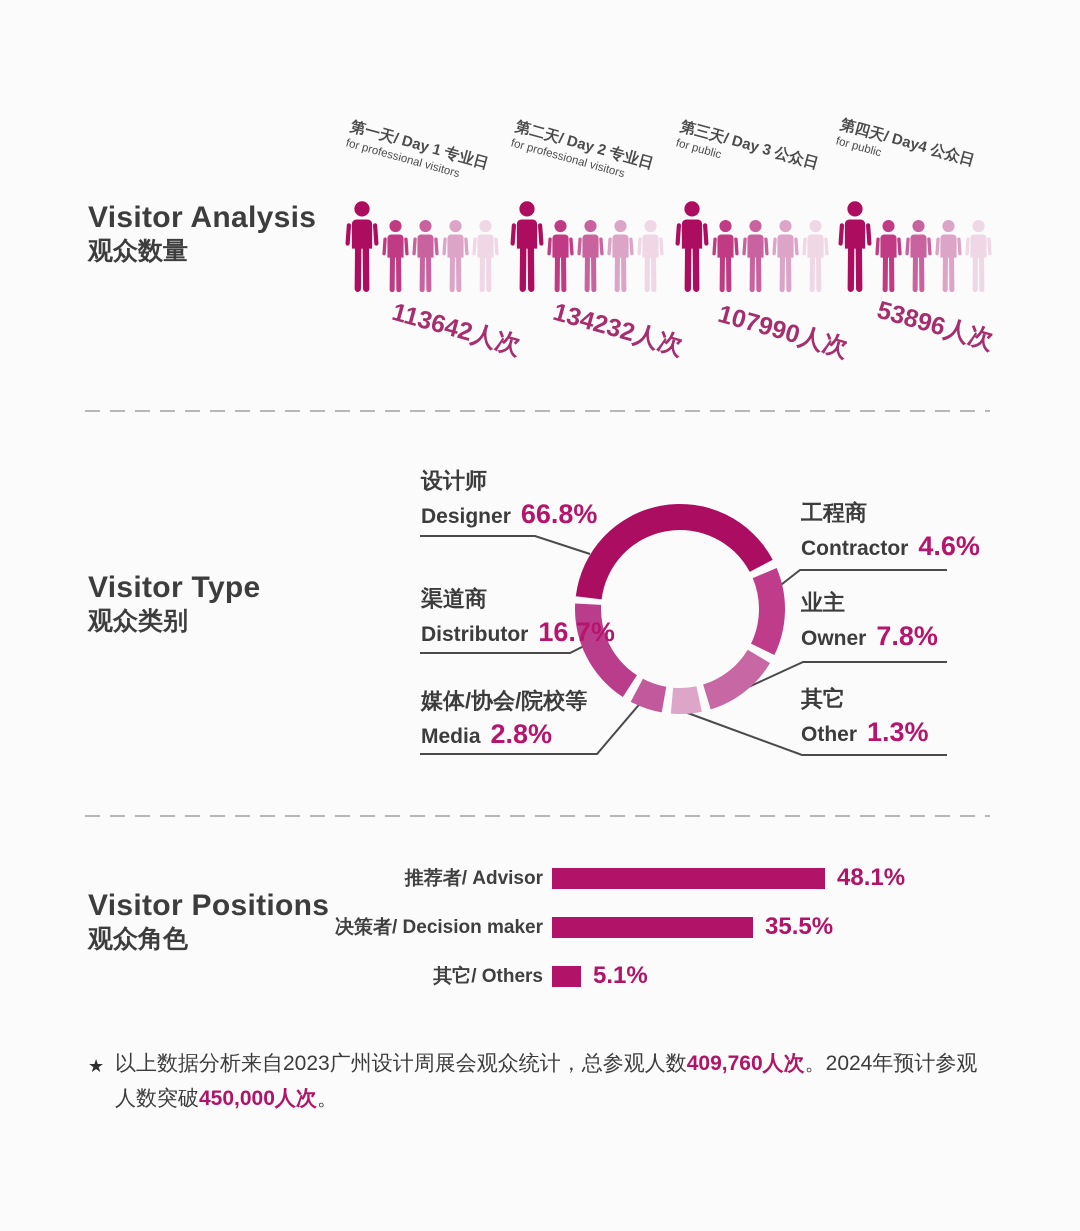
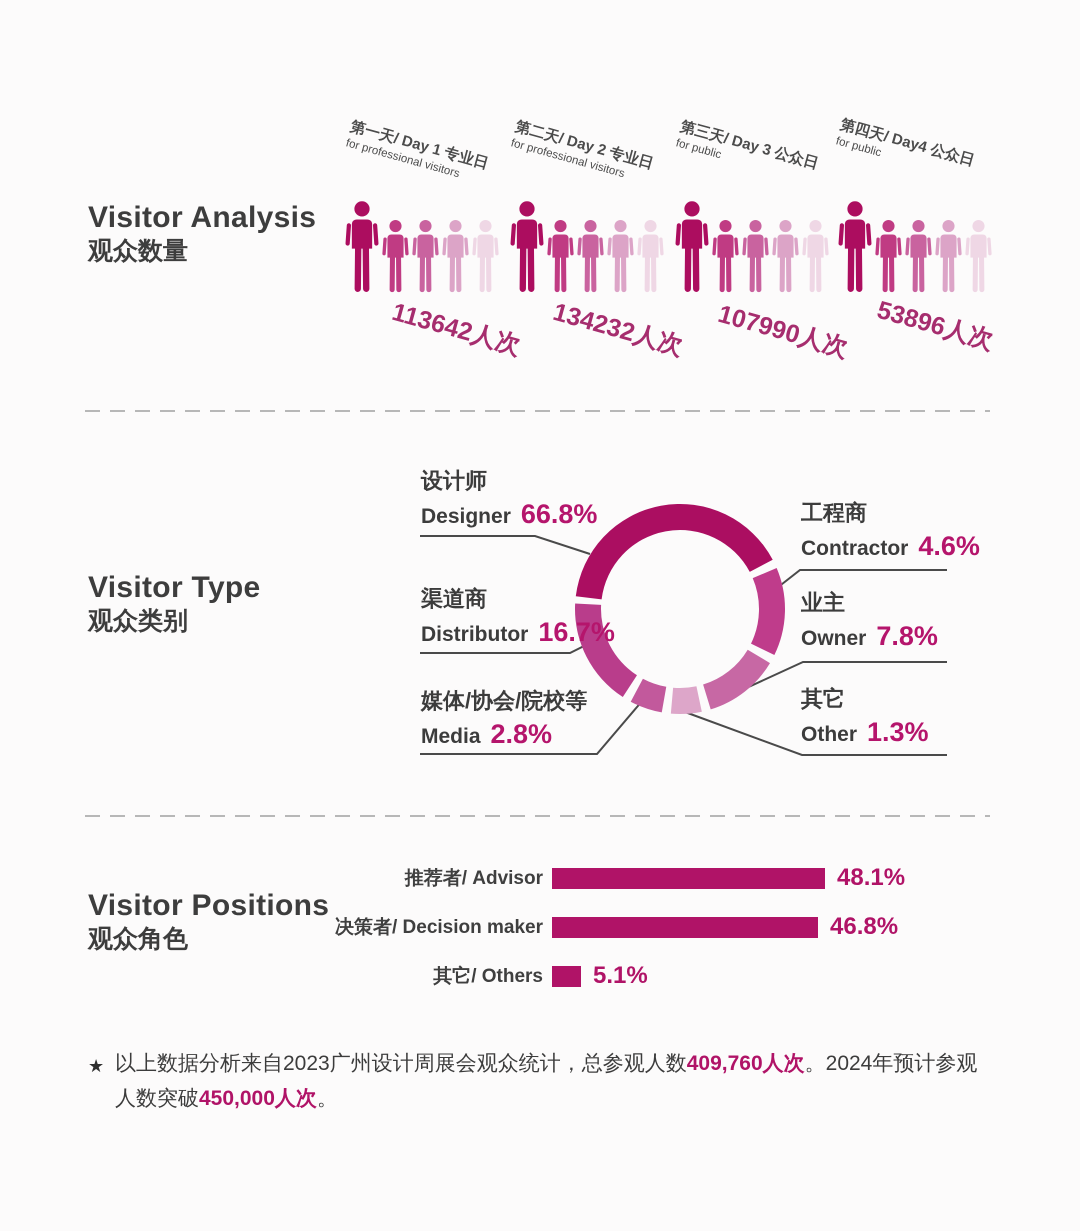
Visitor Positions 观众角色/决策者/ Decision maker: 35.5% -> 46.8%
